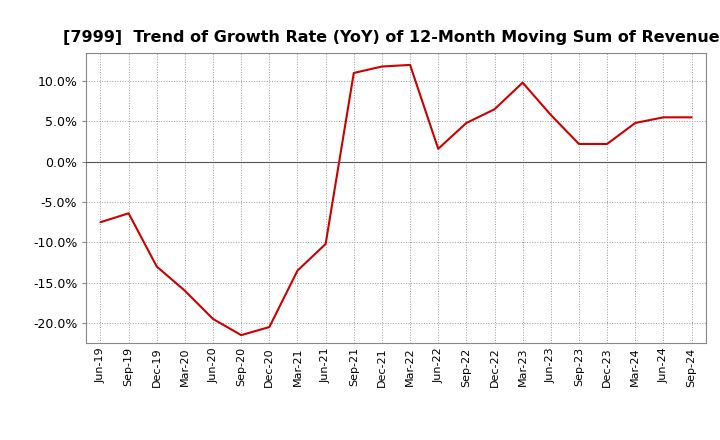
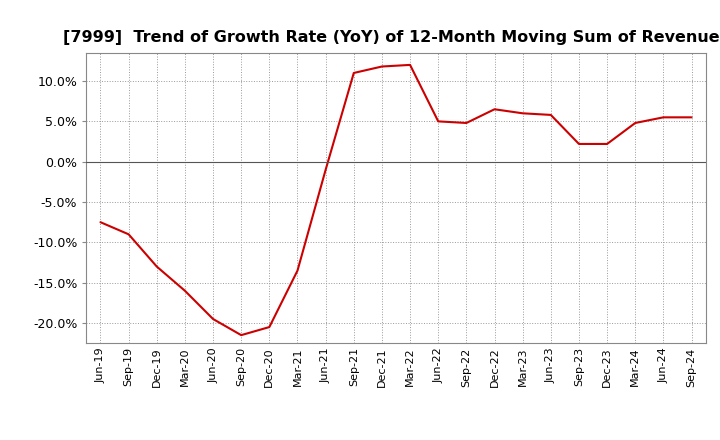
Sep-19: -6.4% -> -9.0%
Jun-21: -10.2% -> -1.0%
Jun-22: 1.6% -> 5.0%
Mar-23: 9.8% -> 6.0%
